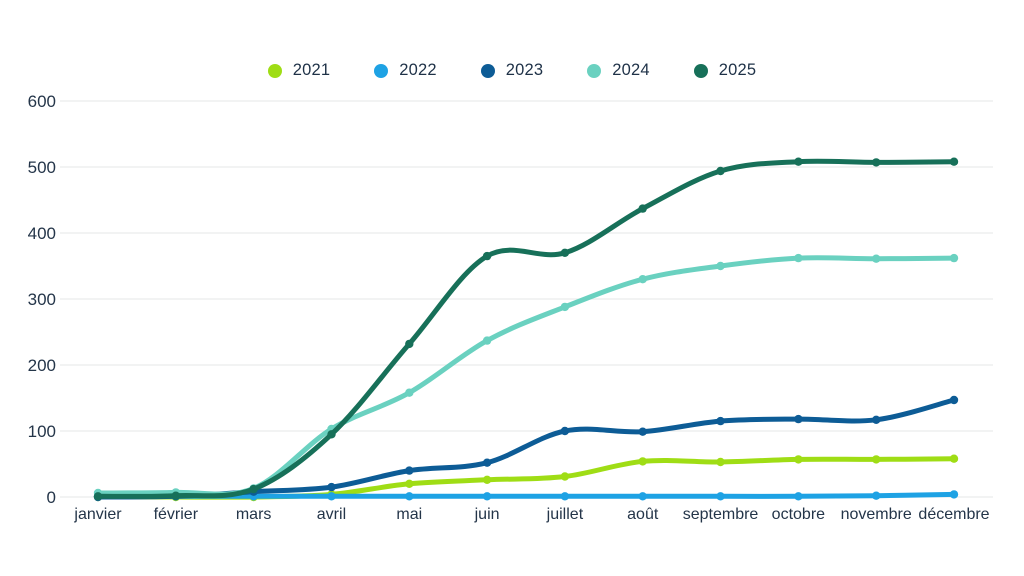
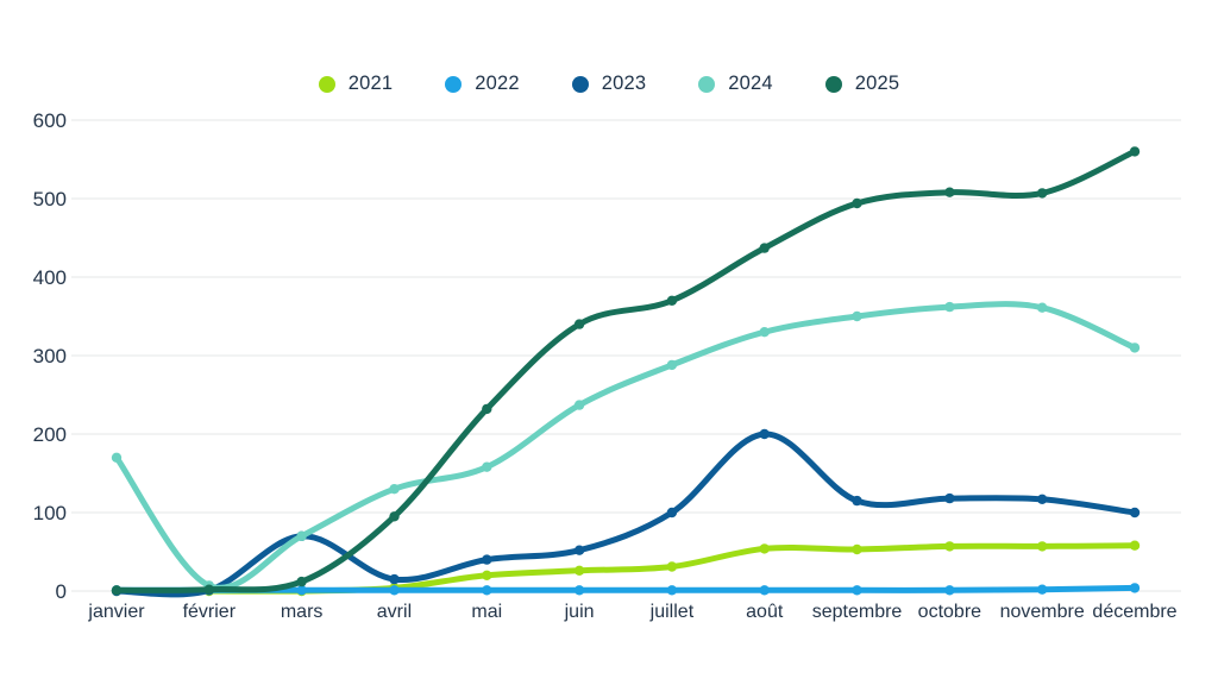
2024/janvier: 10 -> 170
2023/mars: 10 -> 70
2024/mars: 10 -> 70
2024/avril: 100 -> 130
2025/juin: 360 -> 340
2023/août: 100 -> 200
2023/décembre: 150 -> 100
2024/décembre: 360 -> 310
2025/décembre: 510 -> 560
